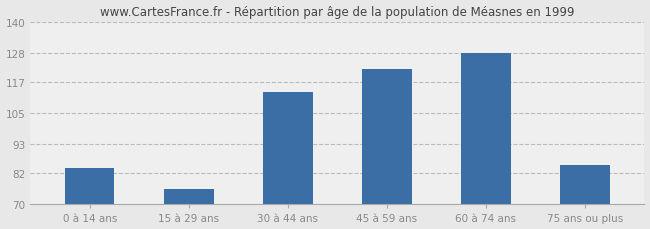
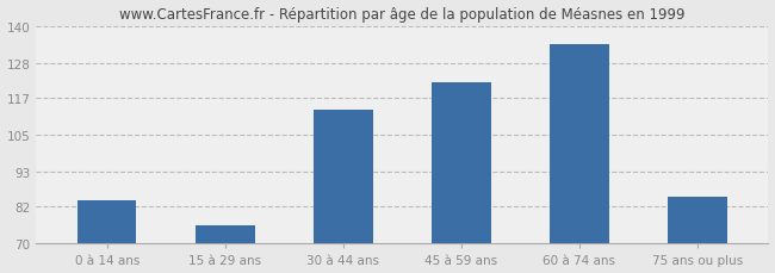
60 à 74 ans: 128 -> 134
